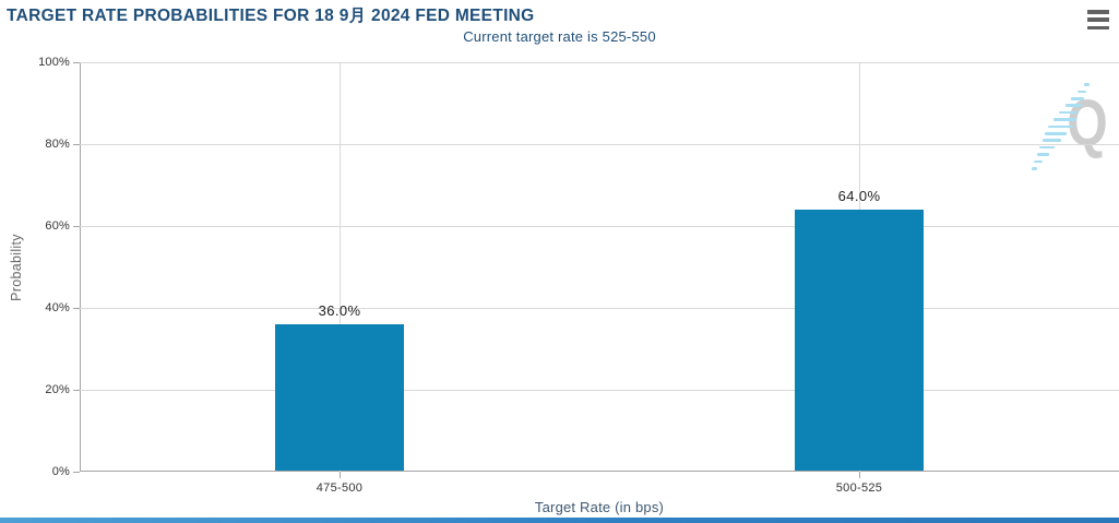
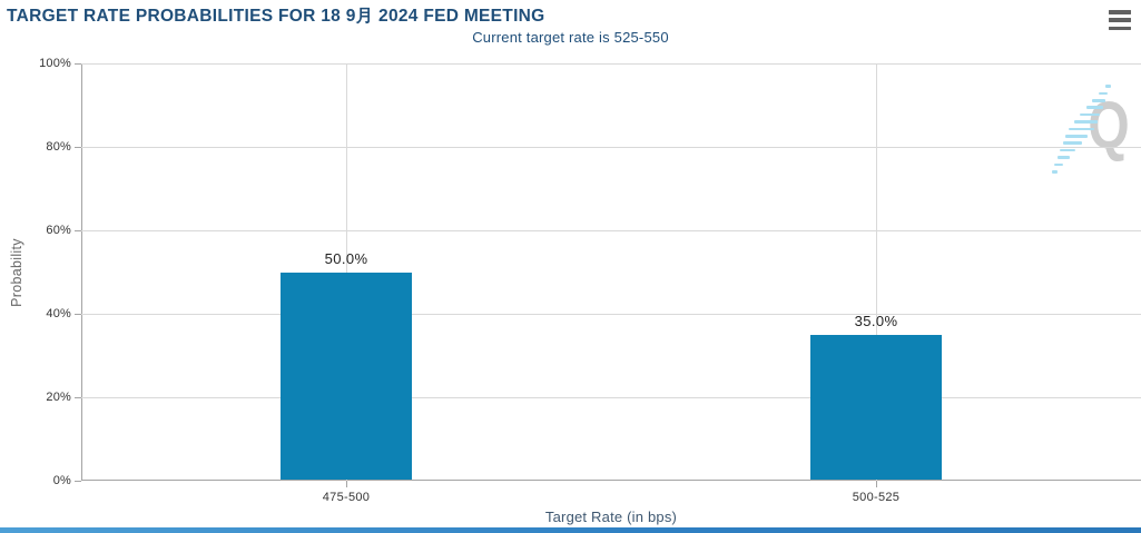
475-500: 36.0% -> 50.0%
500-525: 64.0% -> 35.0%
